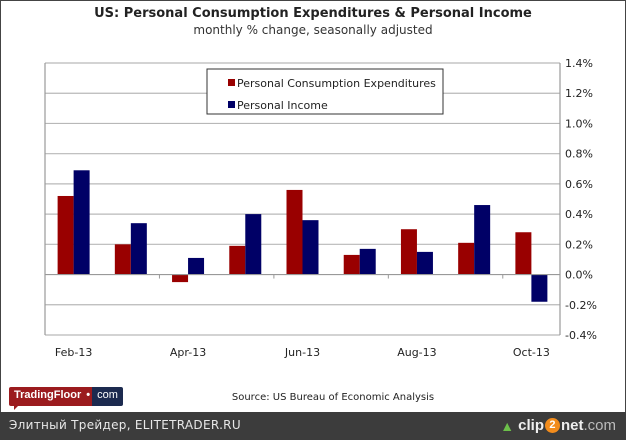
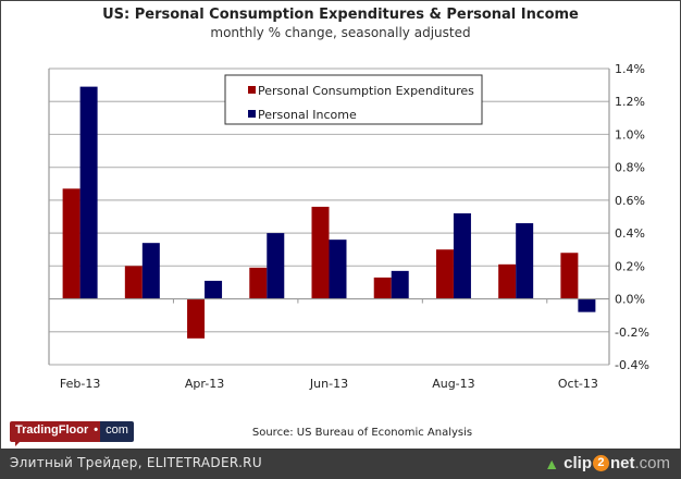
Personal Consumption Expenditures/Feb-13: 0.52% -> 0.67%
Personal Income/Feb-13: 0.69% -> 1.29%
Personal Consumption Expenditures/Apr-13: -0.05% -> -0.24%
Personal Income/Aug-13: 0.15% -> 0.52%
Personal Income/Oct-13: -0.18% -> -0.08%
